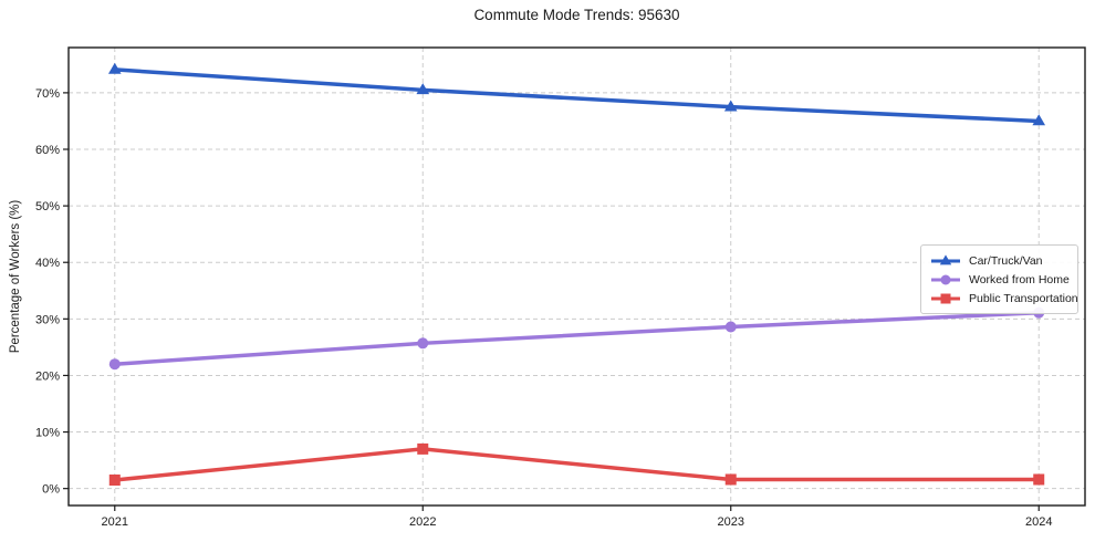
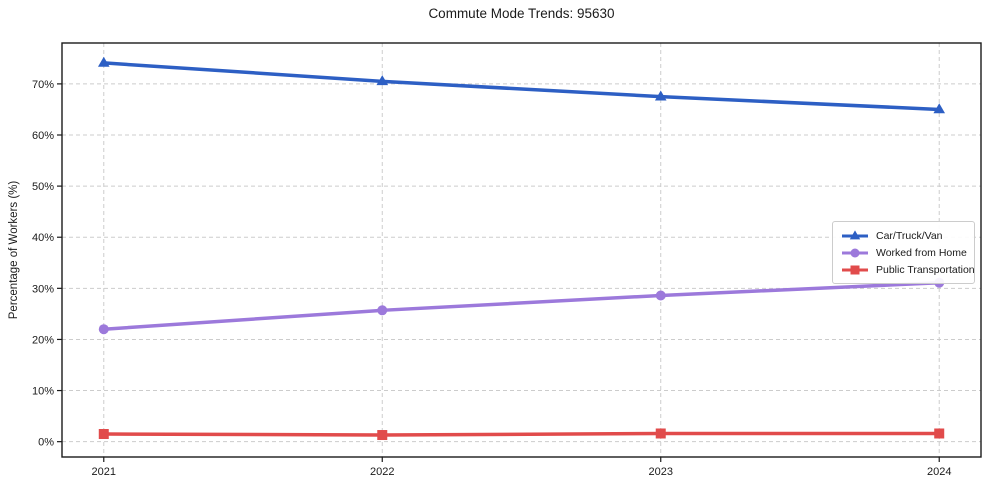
Public Transportation/2022: 7% -> 1%
